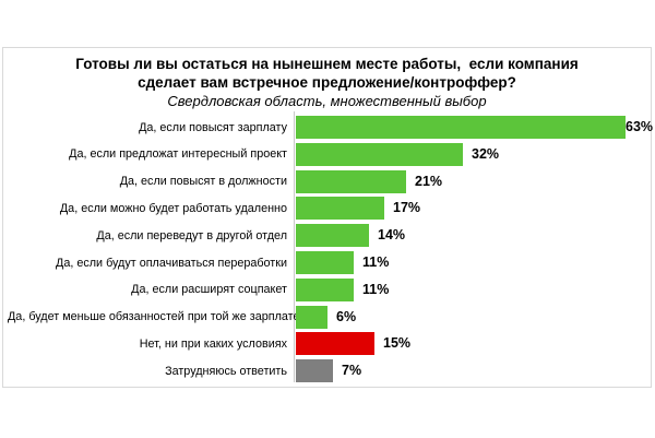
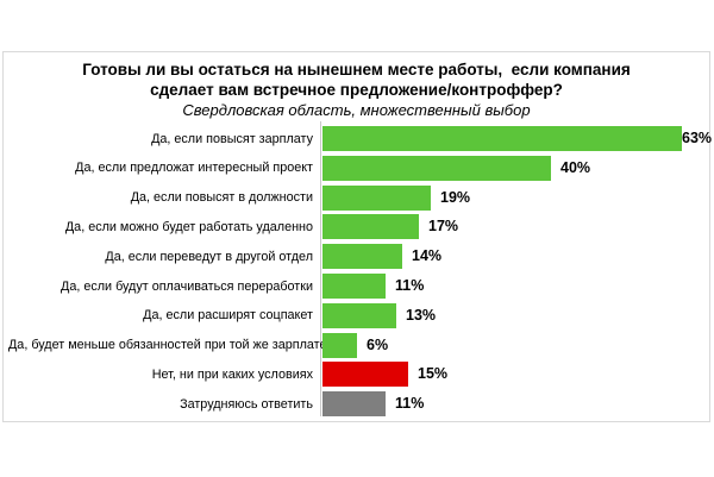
Да, если предложат интересный проект: 32% -> 40%
Да, если повысят в должности: 21% -> 19%
Да, если расширят соцпакет: 11% -> 13%
Затрудняюсь ответить: 7% -> 11%
